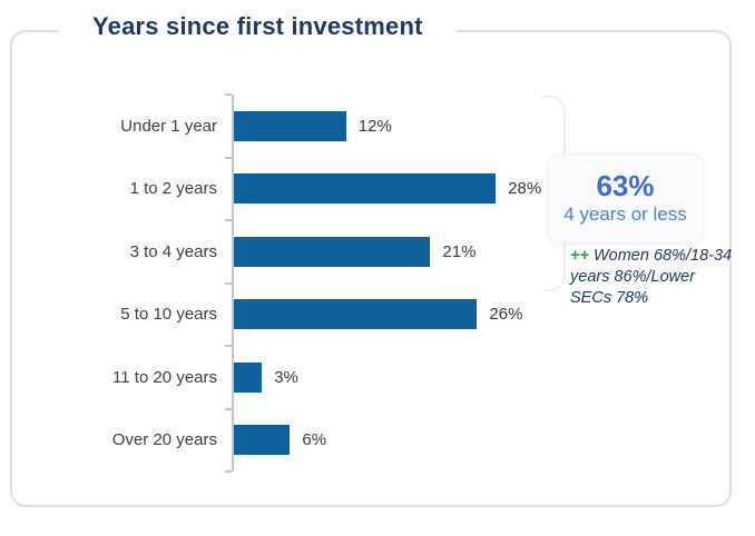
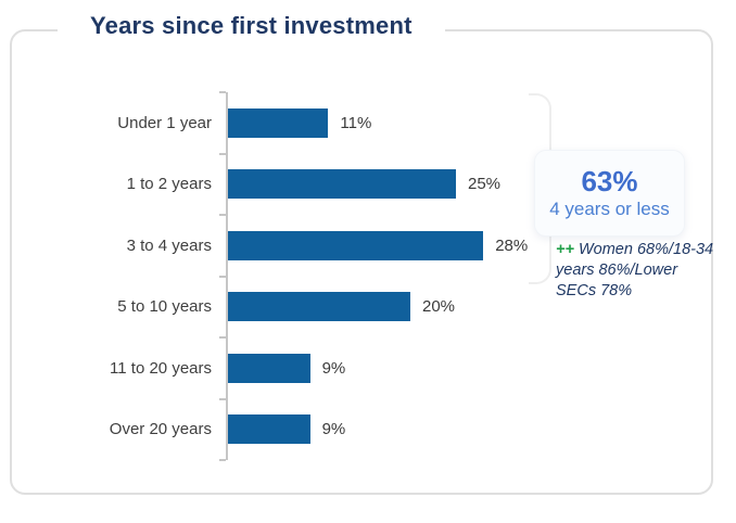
Under 1 year: 12% -> 11%
1 to 2 years: 28% -> 25%
3 to 4 years: 21% -> 28%
5 to 10 years: 26% -> 20%
11 to 20 years: 3% -> 9%
Over 20 years: 6% -> 9%
